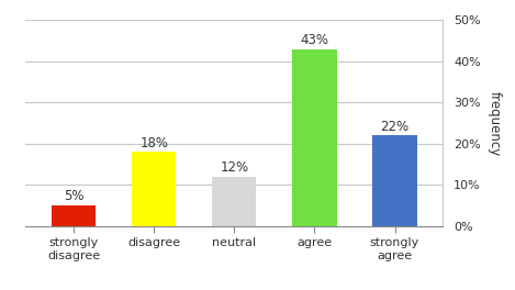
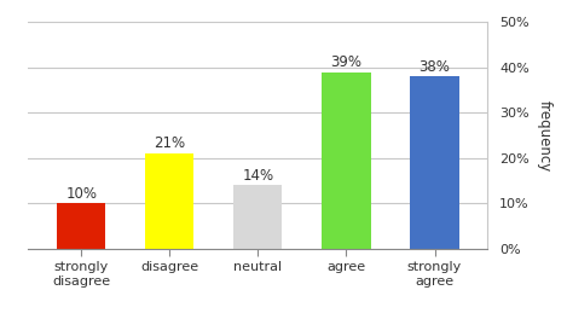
strongly disagree: 5% -> 10%
disagree: 18% -> 21%
neutral: 12% -> 14%
agree: 43% -> 39%
strongly agree: 22% -> 38%
